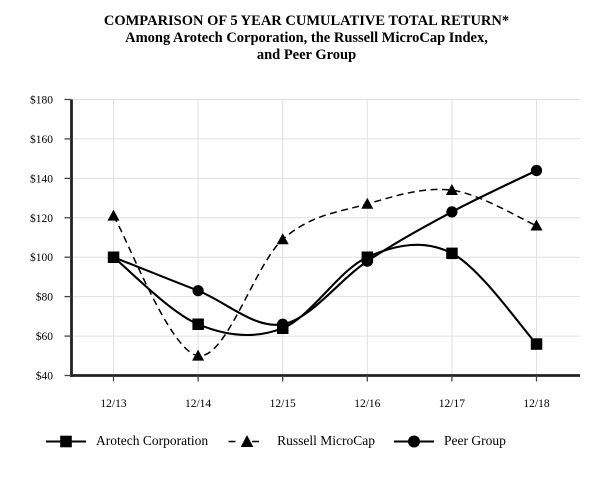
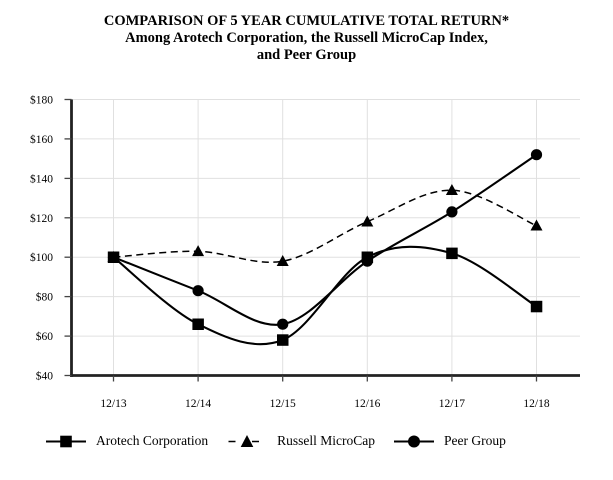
Russell MicroCap/12/13: $121 -> $100
Russell MicroCap/12/14: $50 -> $103
Arotech Corporation/12/15: $64 -> $58
Russell MicroCap/12/15: $109 -> $98
Russell MicroCap/12/16: $127 -> $118
Arotech Corporation/12/18: $56 -> $75
Peer Group/12/18: $144 -> $152
